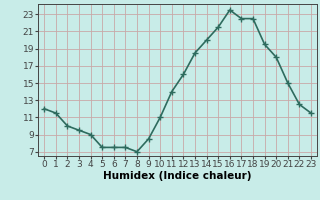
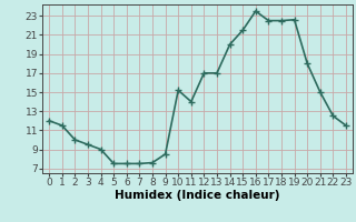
8: 7.0 -> 7.6
10: 11.0 -> 15.2
12: 16.0 -> 17.0
13: 18.5 -> 17.0
19: 19.5 -> 22.6
